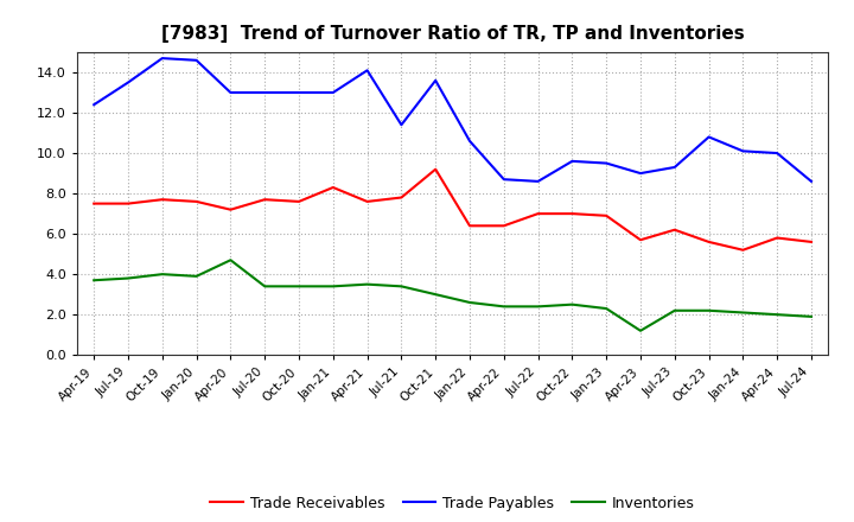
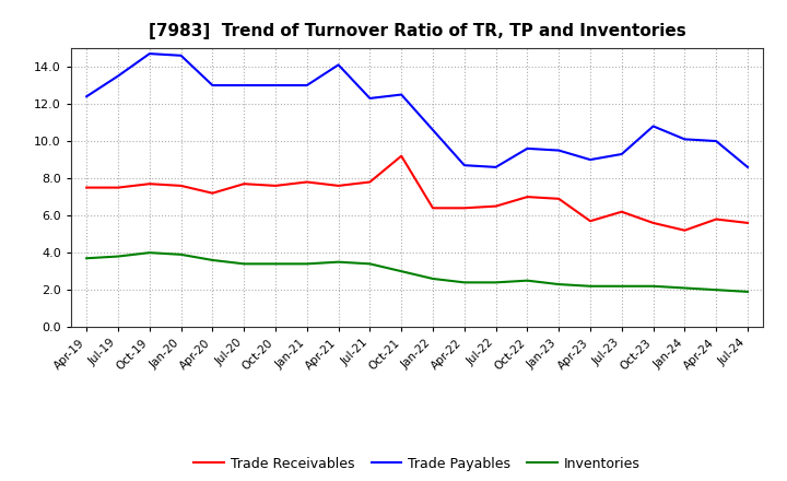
Inventories/Apr-20: 4.7 -> 3.6
Trade Receivables/Jan-21: 8.3 -> 7.8
Trade Payables/Jul-21: 11.4 -> 12.3
Trade Payables/Oct-21: 13.6 -> 12.5
Trade Receivables/Jul-22: 7.0 -> 6.5
Inventories/Apr-23: 1.2 -> 2.2
